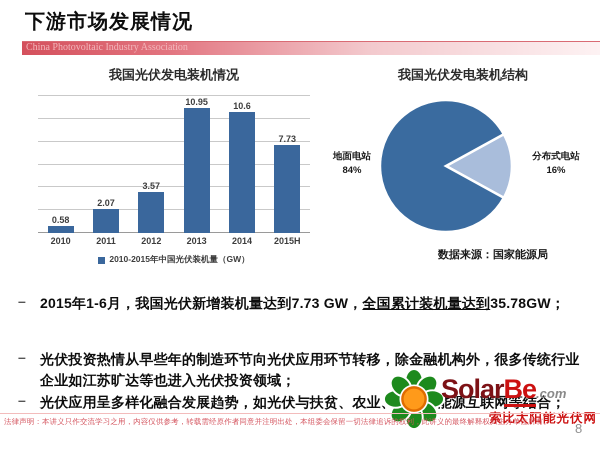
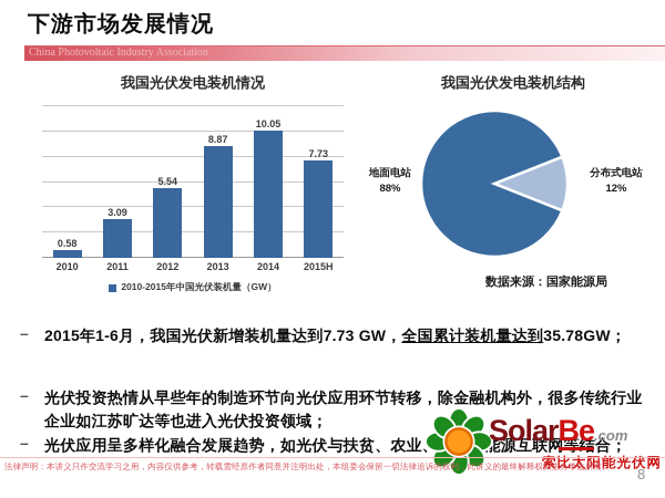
我国光伏发电装机情况/2011: 2.07 -> 3.09
我国光伏发电装机情况/2012: 3.57 -> 5.54
我国光伏发电装机情况/2013: 10.95 -> 8.87
我国光伏发电装机情况/2014: 10.6 -> 10.05
我国光伏发电装机结构/地面电站: 84% -> 88%
我国光伏发电装机结构/分布式电站: 16% -> 12%
